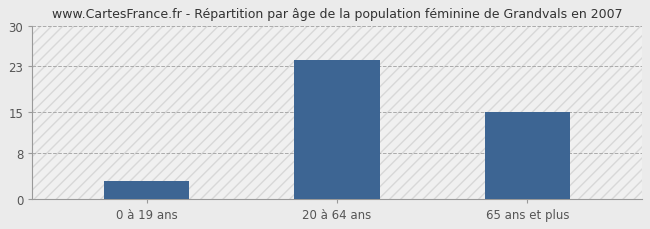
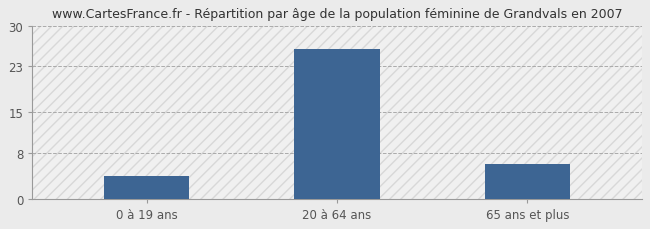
0 à 19 ans: 3 -> 4
20 à 64 ans: 24 -> 26
65 ans et plus: 15 -> 6
